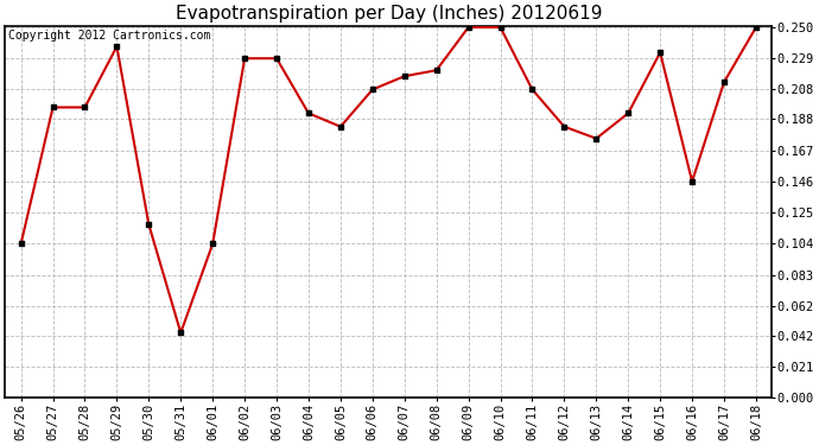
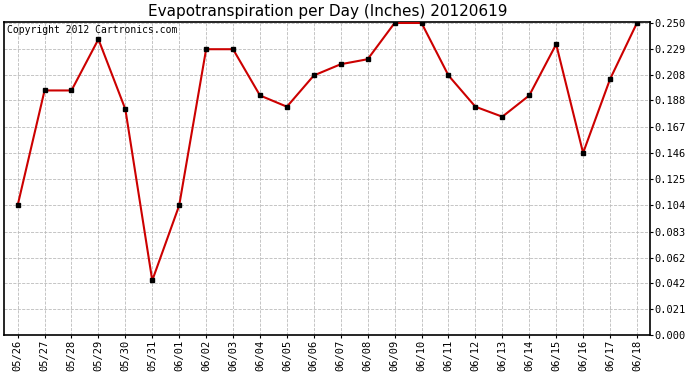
05/30: 0.117 -> 0.181
06/17: 0.213 -> 0.205
